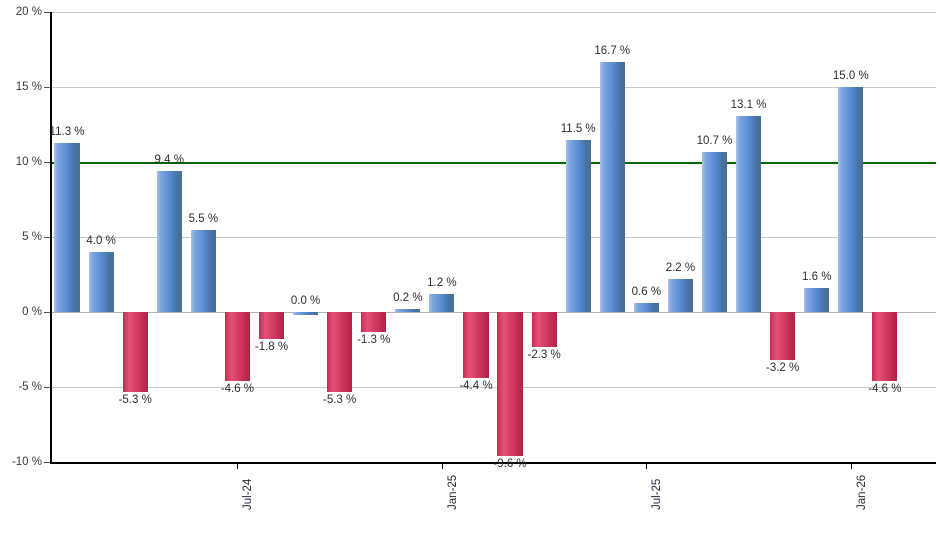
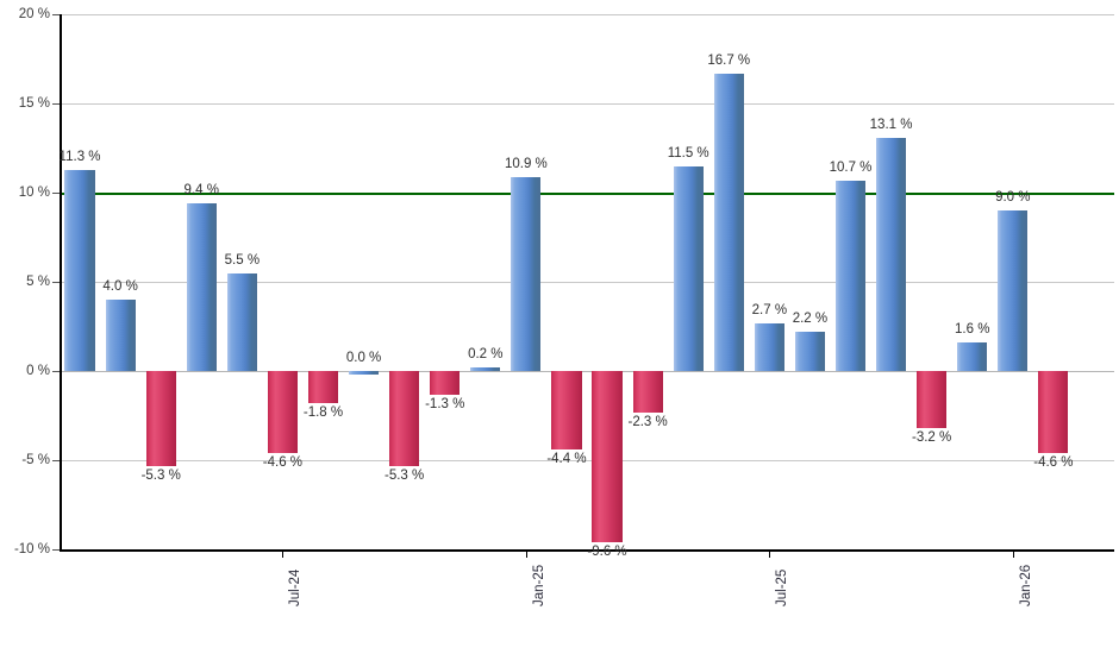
Jan-25: 1.2 -> 10.9
Jul-25: 0.6 -> 2.7
Jan-26: 15.0 -> 9.0
